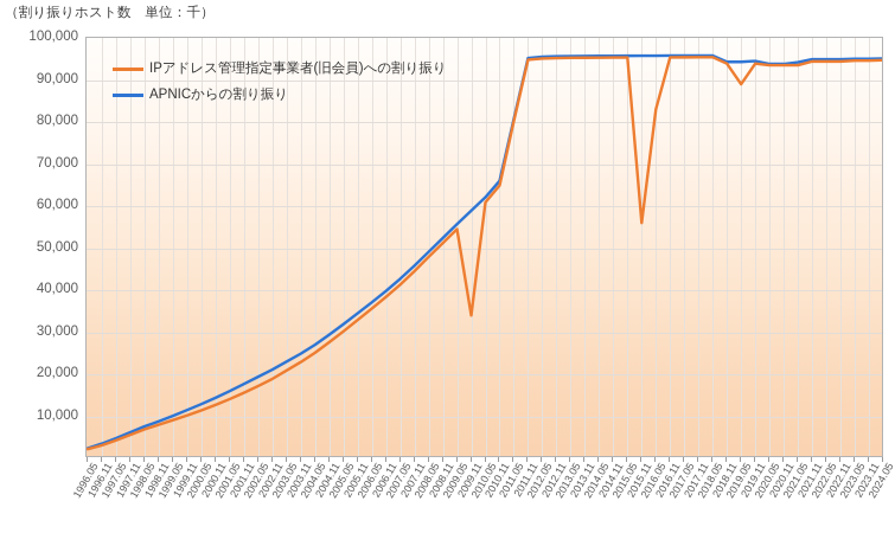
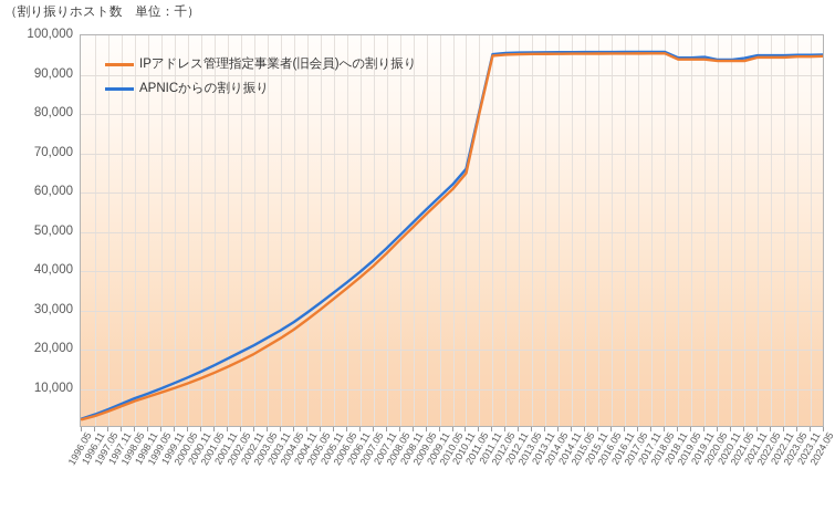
IPアドレス管理指定事業者(旧会員)への割り振り/2009.11: 34000 -> 58000
IPアドレス管理指定事業者(旧会員)への割り振り/2015.11: 56000 -> 95000
IPアドレス管理指定事業者(旧会員)への割り振り/2016.05: 83000 -> 95000
IPアドレス管理指定事業者(旧会員)への割り振り/2019.05: 89000 -> 94000
